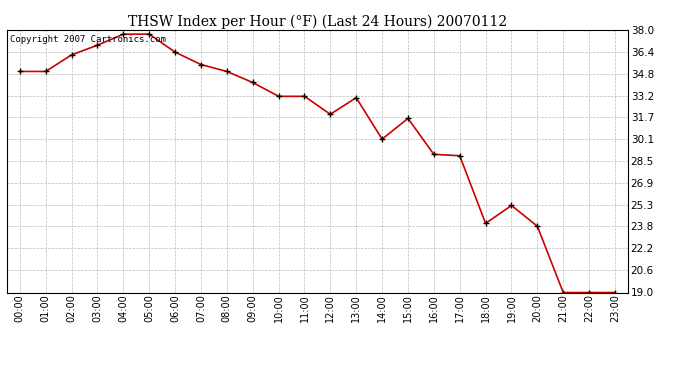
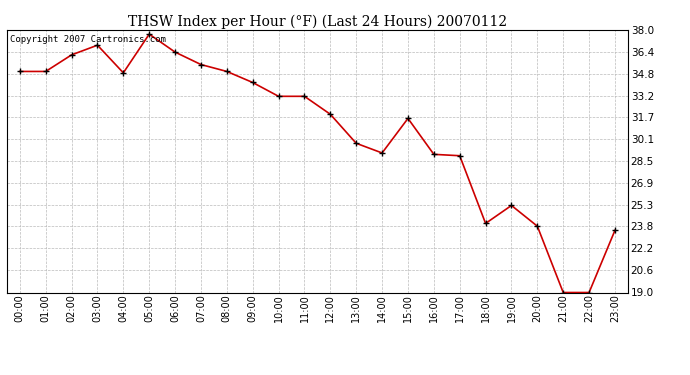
04:00: 37.7 -> 34.9
13:00: 33.1 -> 29.8
14:00: 30.1 -> 29.1
23:00: 19.0 -> 23.5
